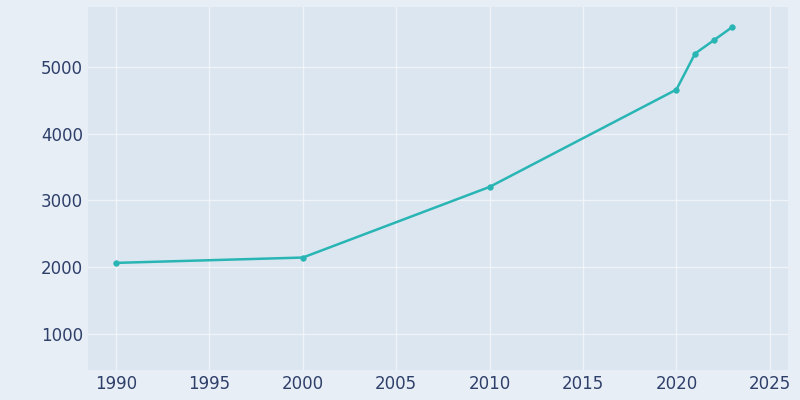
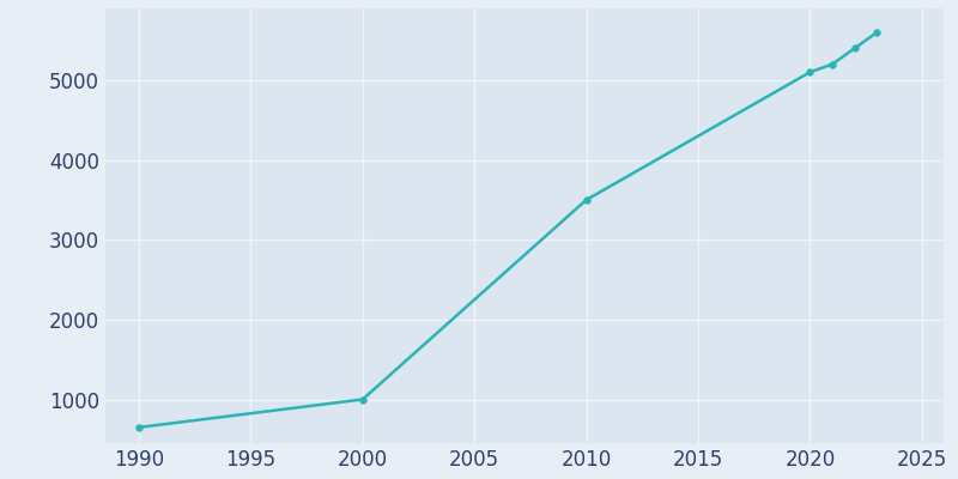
1990: 2060 -> 650
2000: 2140 -> 1000
2010: 3200 -> 3500
2020: 4660 -> 5100
